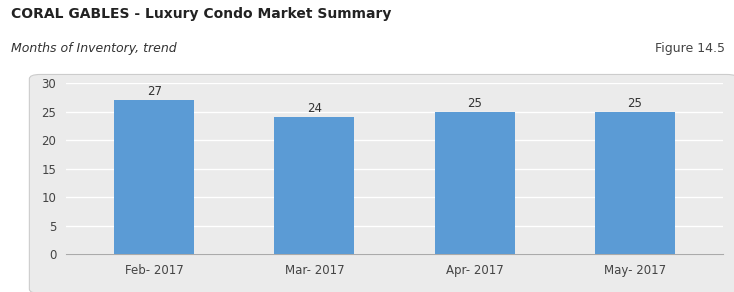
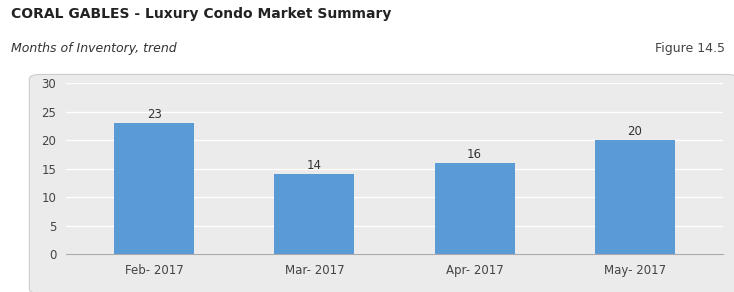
Feb- 2017: 27 -> 23
Mar- 2017: 24 -> 14
Apr- 2017: 25 -> 16
May- 2017: 25 -> 20
